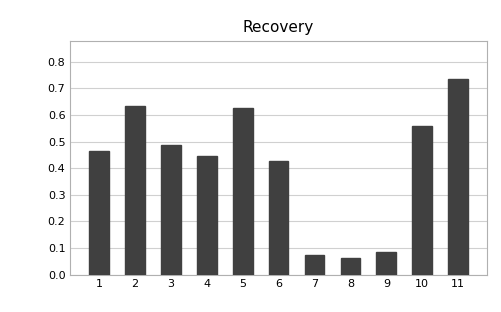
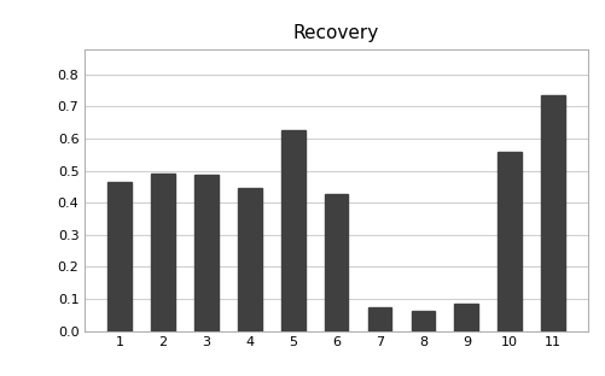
2: 0.635 -> 0.490
